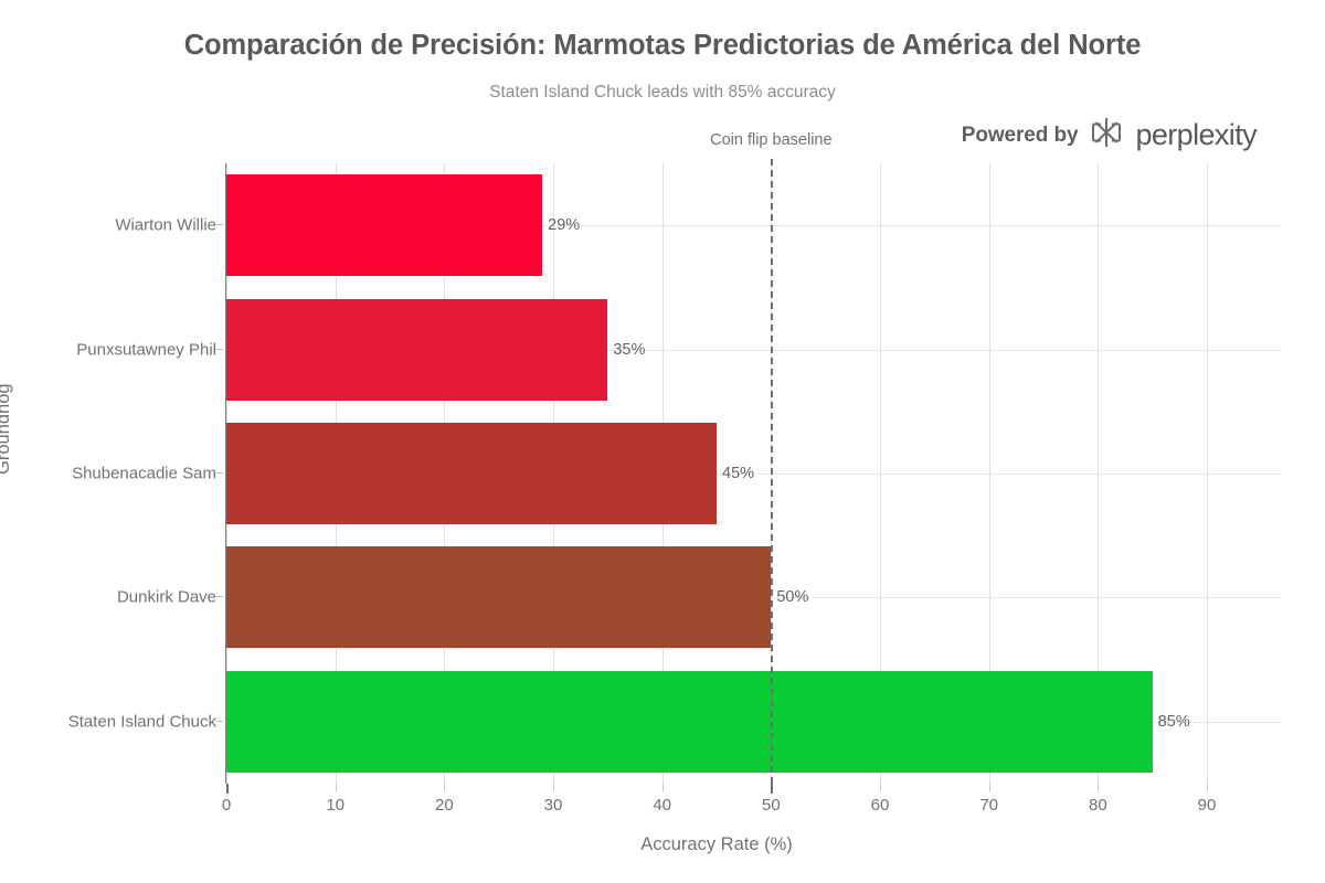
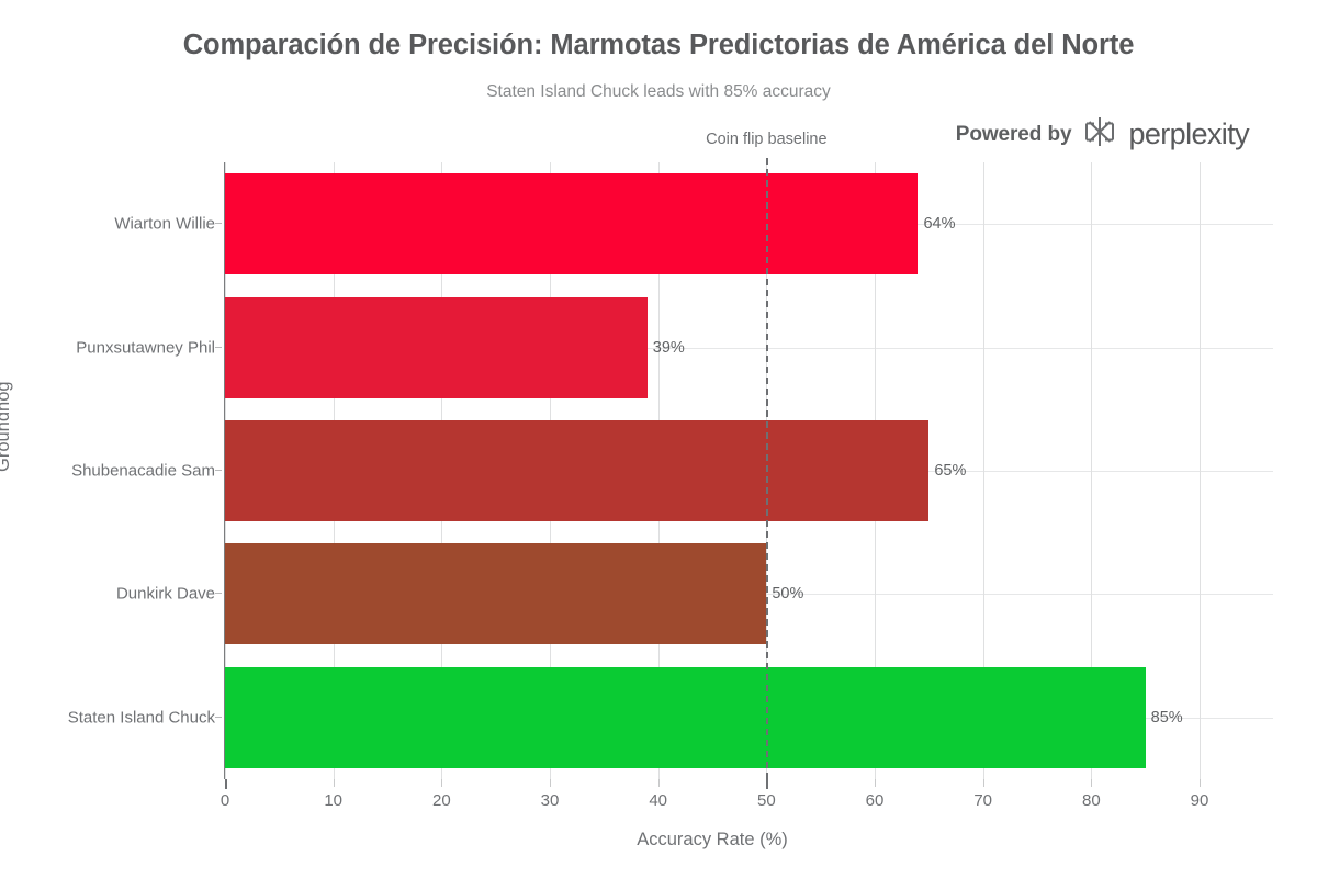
Wiarton Willie: 29% -> 64%
Punxsutawney Phil: 35% -> 39%
Shubenacadie Sam: 45% -> 65%
